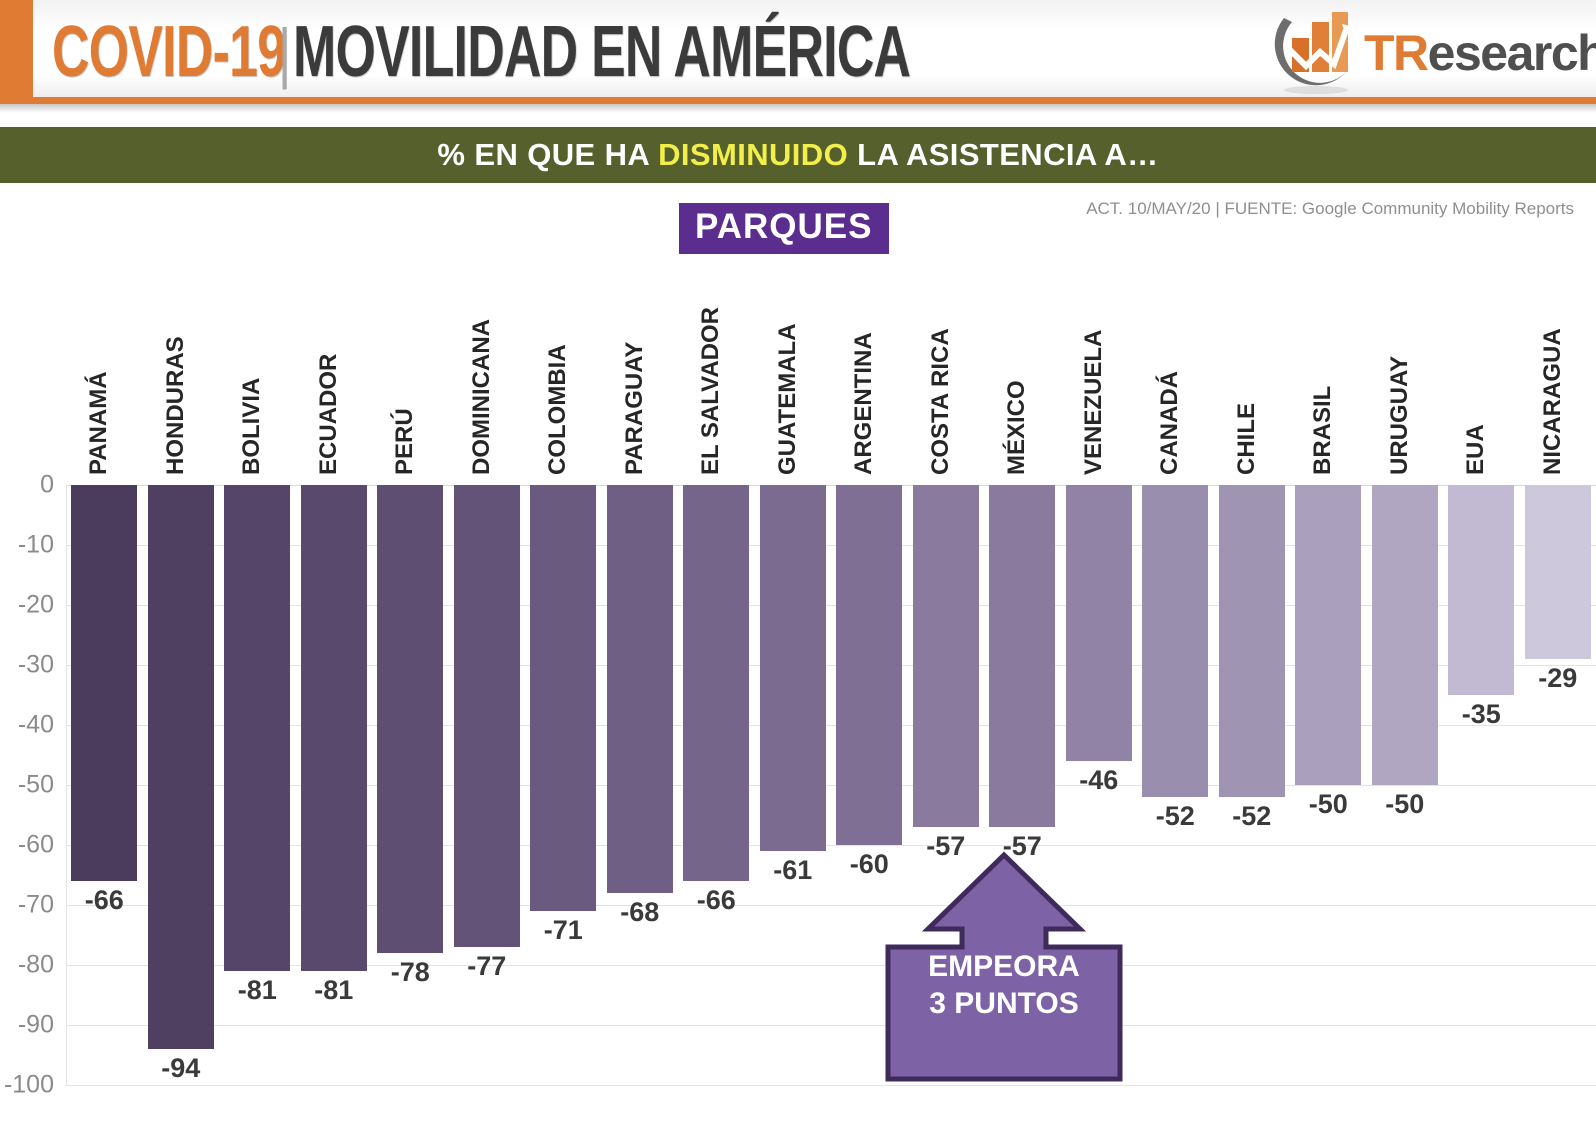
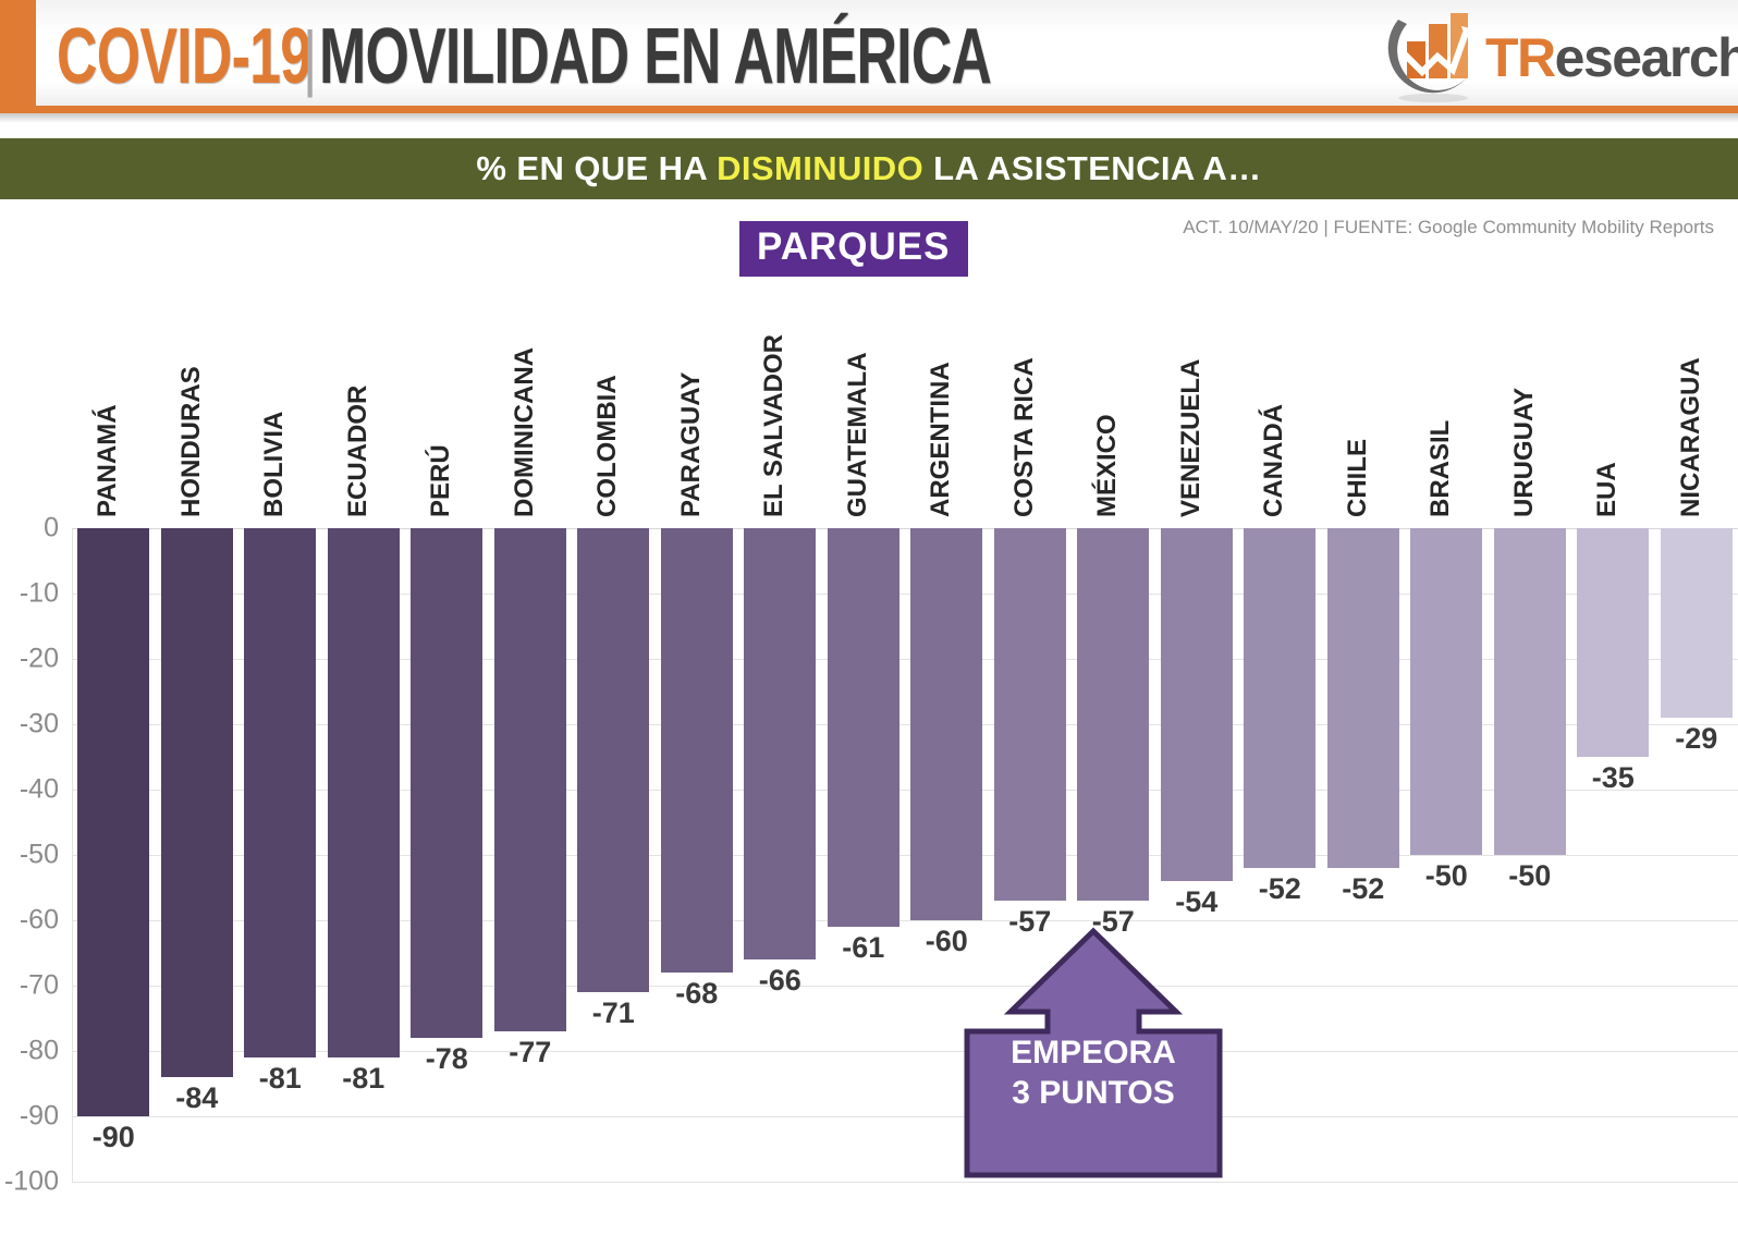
PANAMÁ: -66 -> -90
HONDURAS: -94 -> -84
VENEZUELA: -46 -> -54
